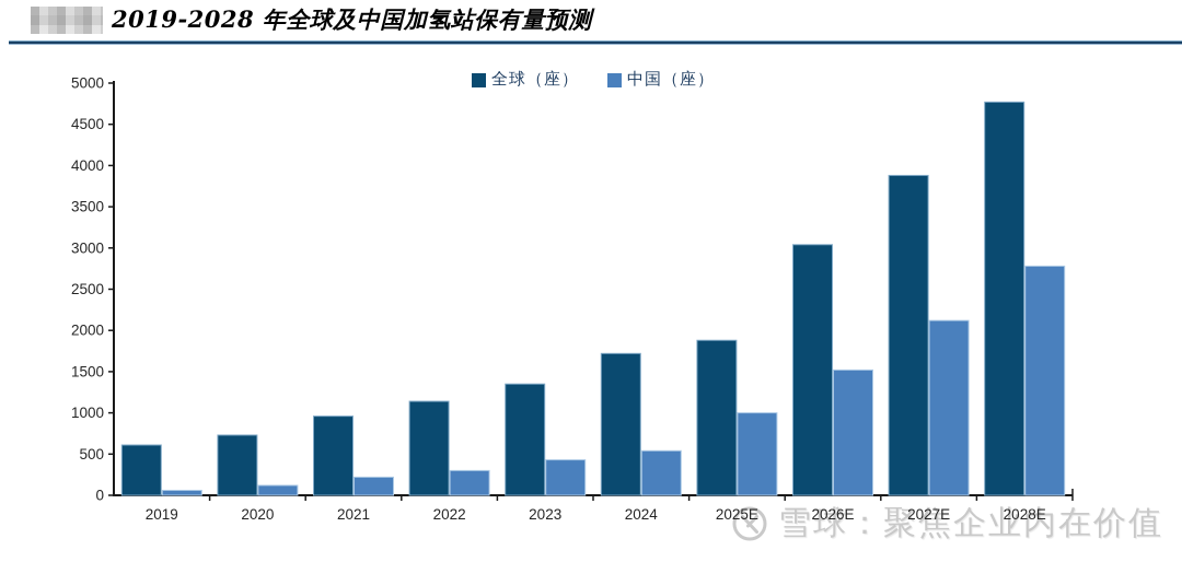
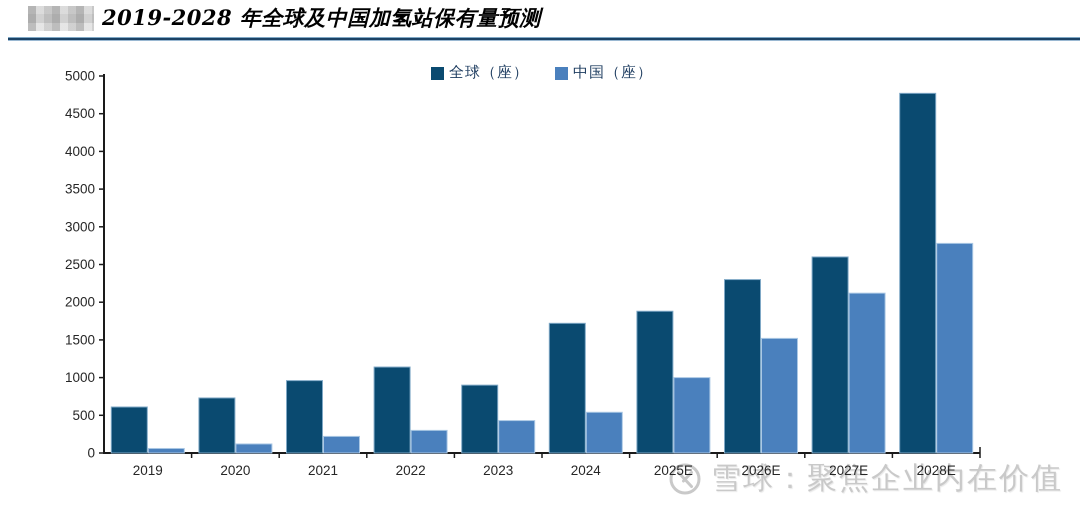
全球（座）/2023: 1400 -> 900
全球（座）/2026E: 3000 -> 2300
全球（座）/2027E: 3900 -> 2600
